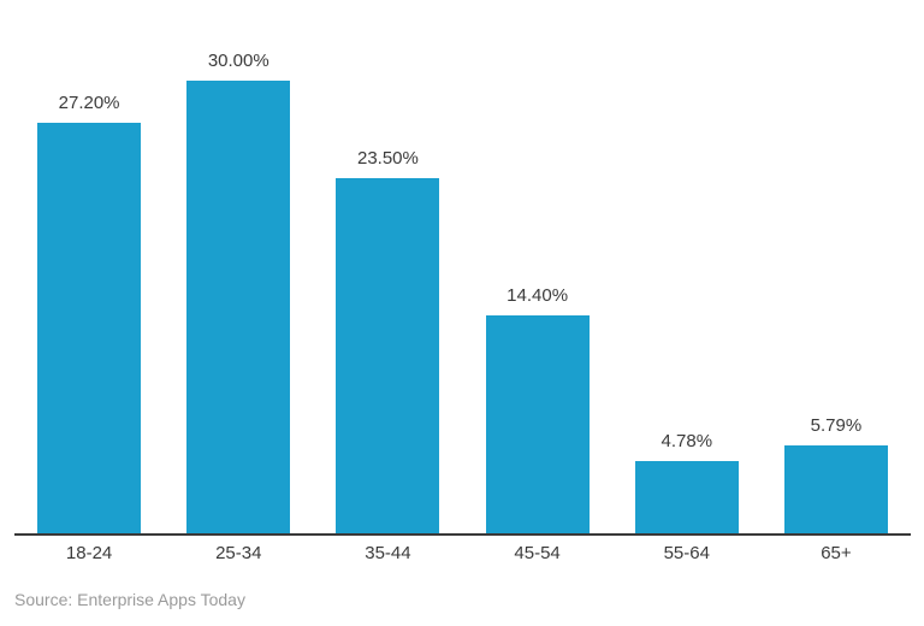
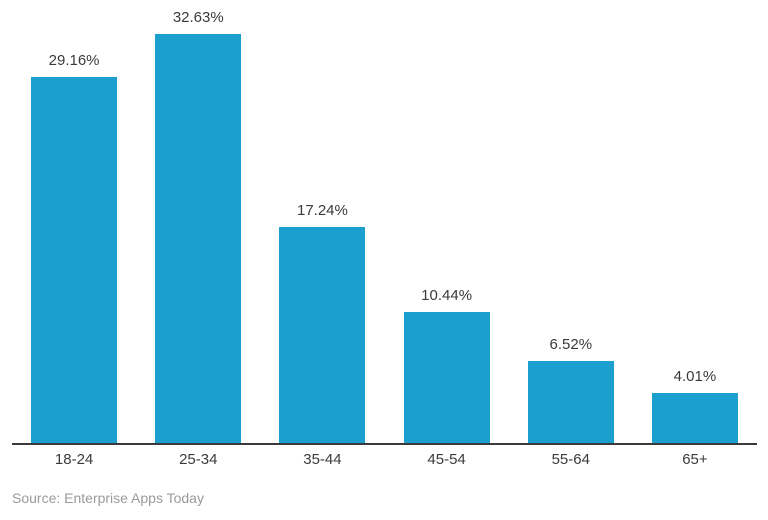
18-24: 27.20% -> 29.16%
25-34: 30.00% -> 32.63%
35-44: 23.50% -> 17.24%
45-54: 14.40% -> 10.44%
55-64: 4.78% -> 6.52%
65+: 5.79% -> 4.01%
